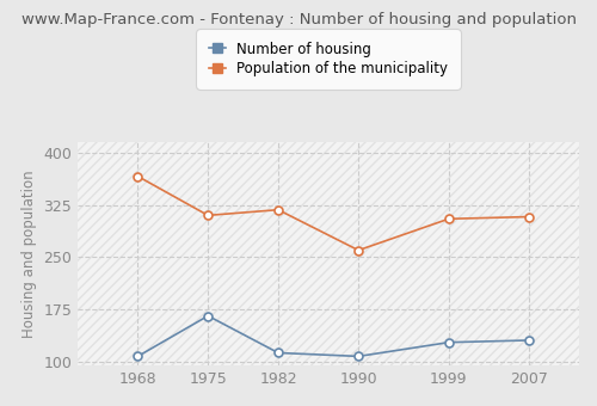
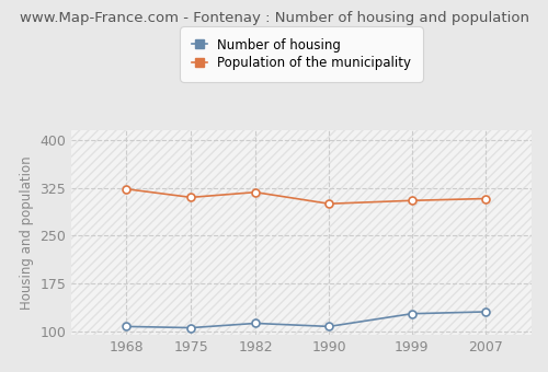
Population of the municipality/1968: 366 -> 323
Number of housing/1975: 166 -> 106
Population of the municipality/1990: 260 -> 300
